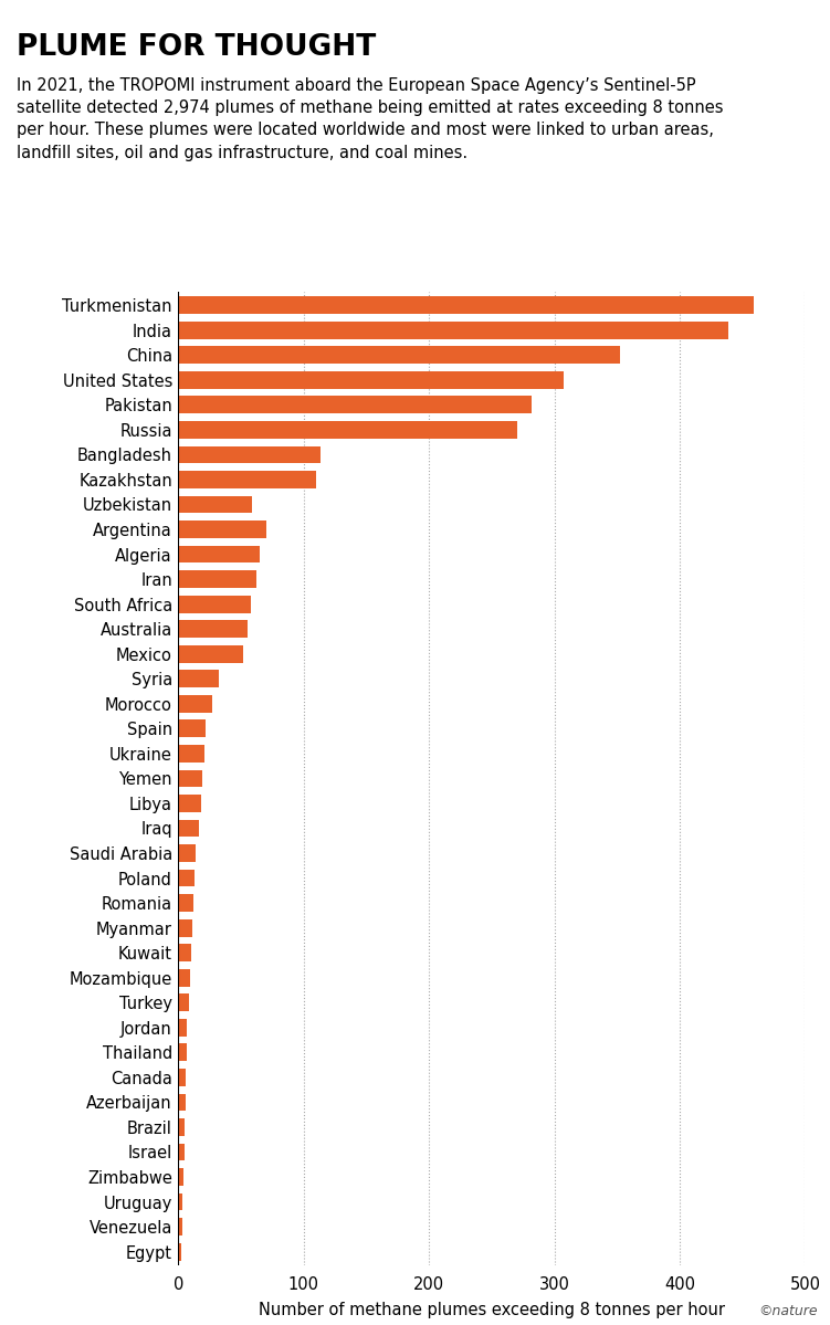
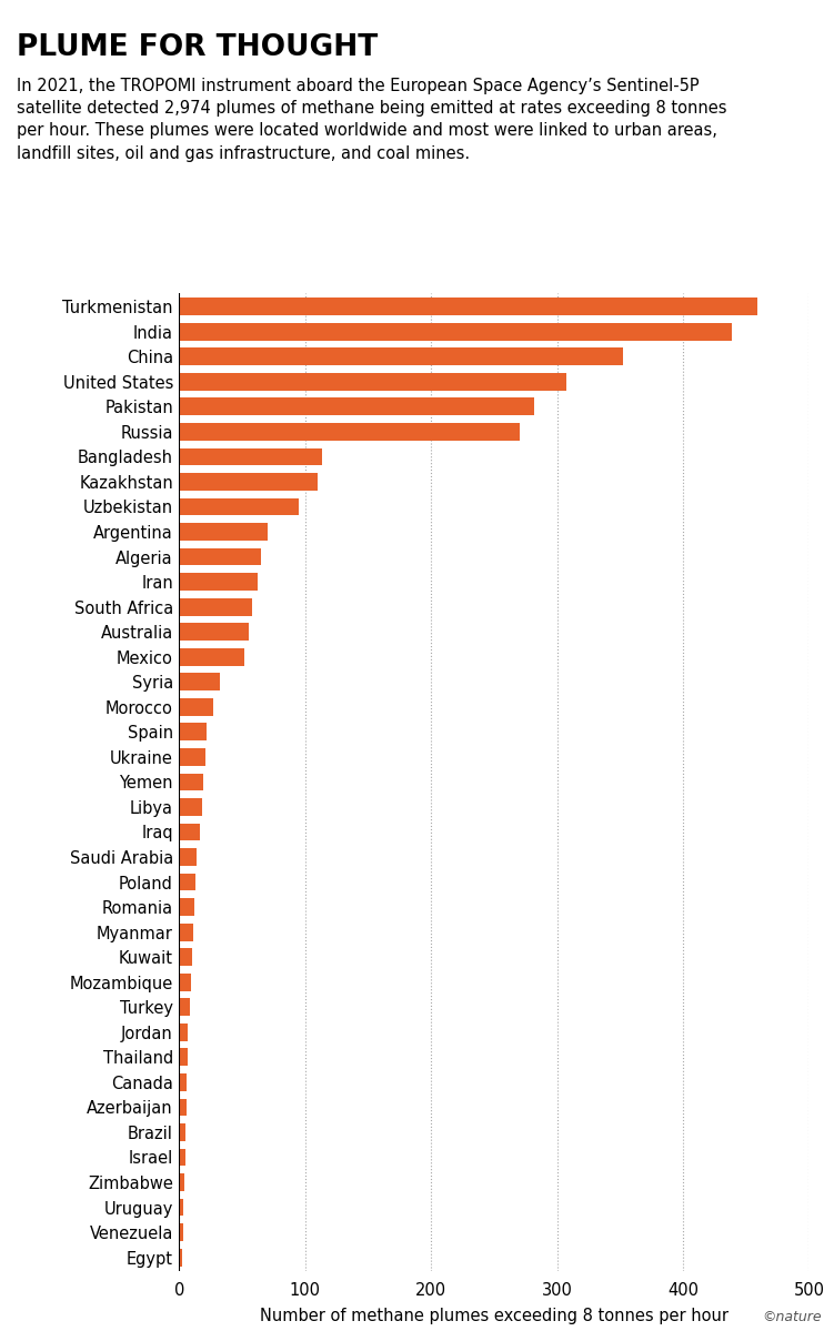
Uzbekistan: 59 -> 95
